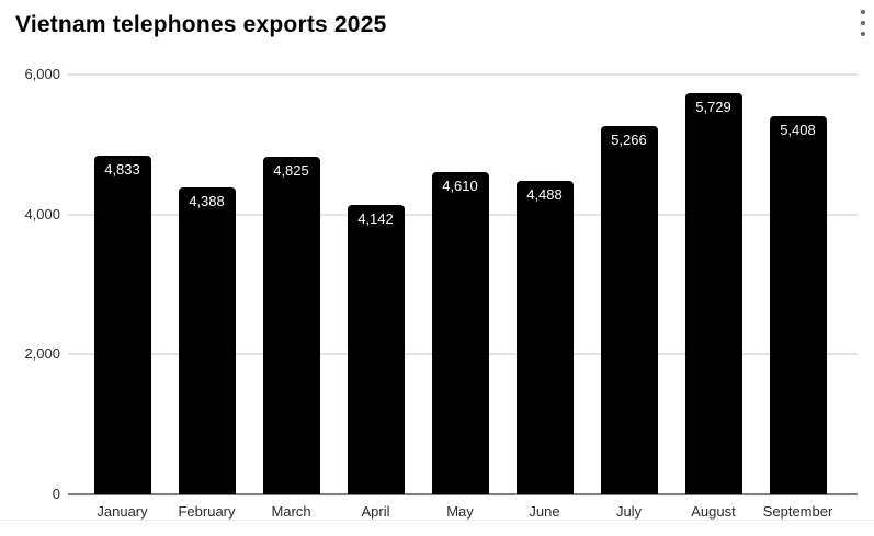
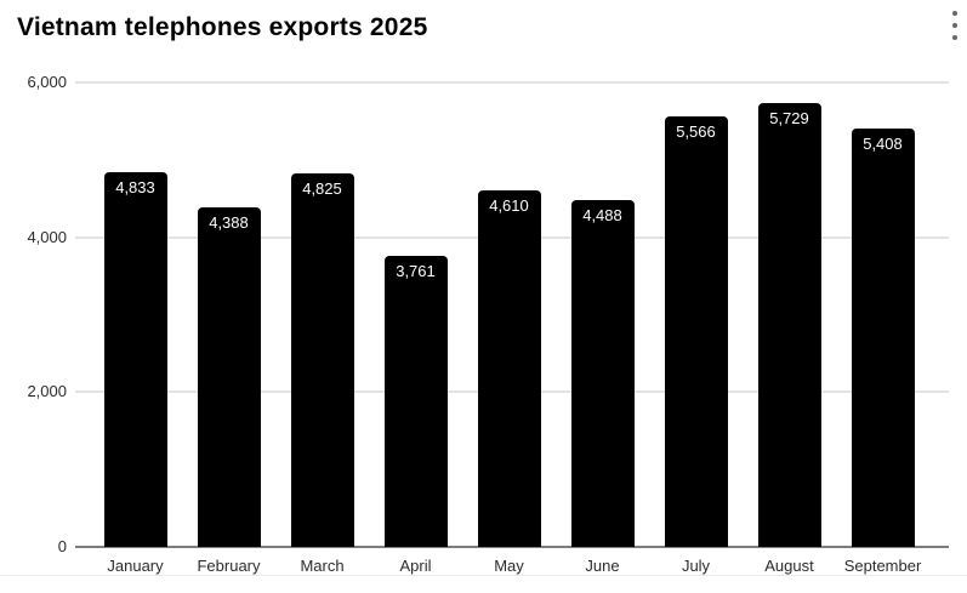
April: 4,142 -> 3,761
July: 5,266 -> 5,566
